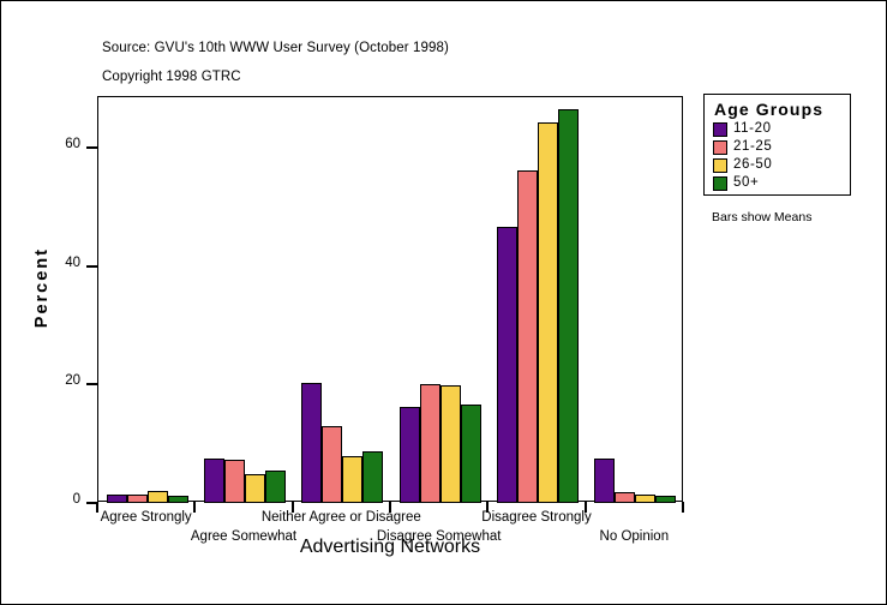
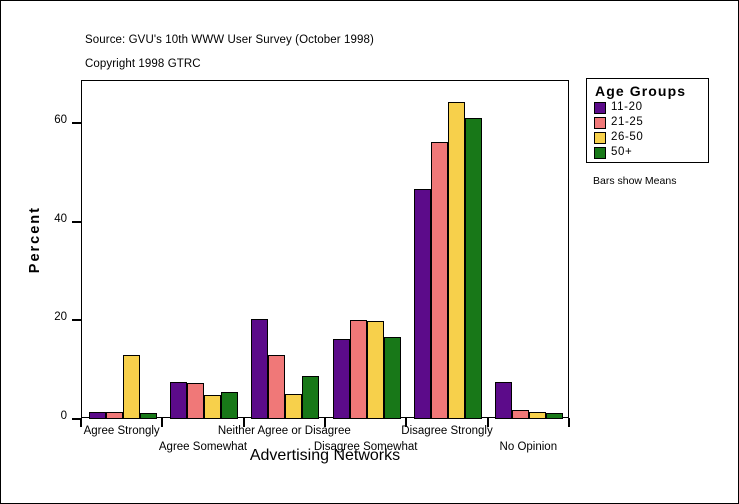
26-50/Agree Strongly: 2 -> 13
26-50/Neither Agree or Disagree: 8 -> 5
50+/Disagree Strongly: 66 -> 61
